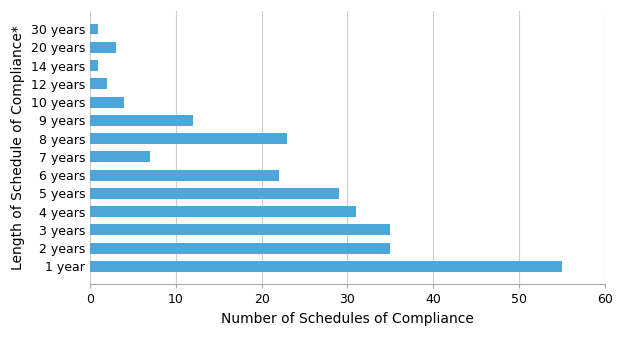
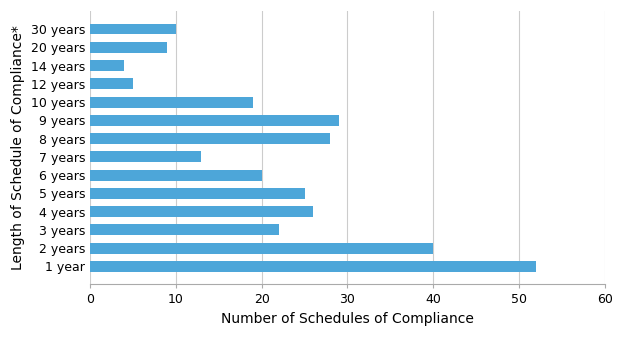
30 years: 1 -> 10
20 years: 3 -> 9
14 years: 1 -> 4
12 years: 2 -> 5
10 years: 4 -> 19
9 years: 12 -> 29
8 years: 23 -> 28
7 years: 7 -> 13
6 years: 22 -> 20
5 years: 29 -> 25
4 years: 31 -> 26
3 years: 35 -> 22
2 years: 35 -> 40
1 year: 55 -> 52
